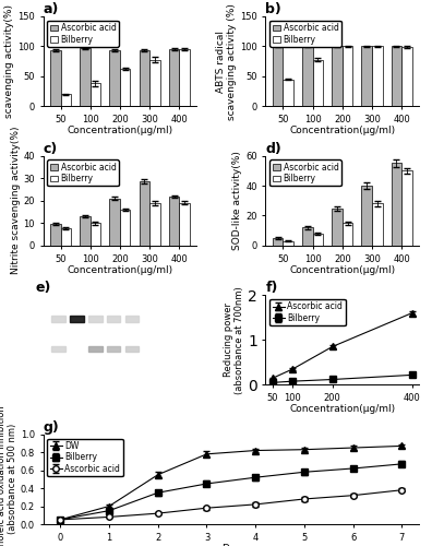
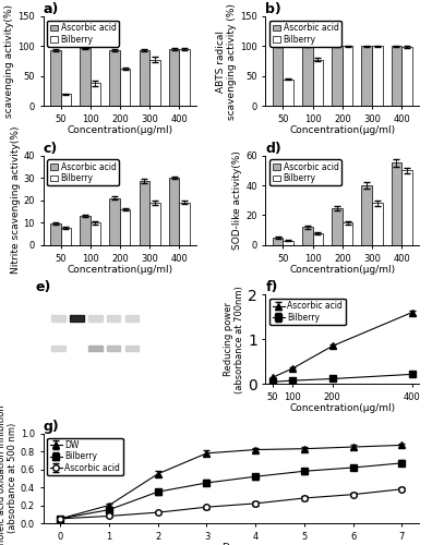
c)/Ascorbic acid/400: 22.0 -> 30.0
